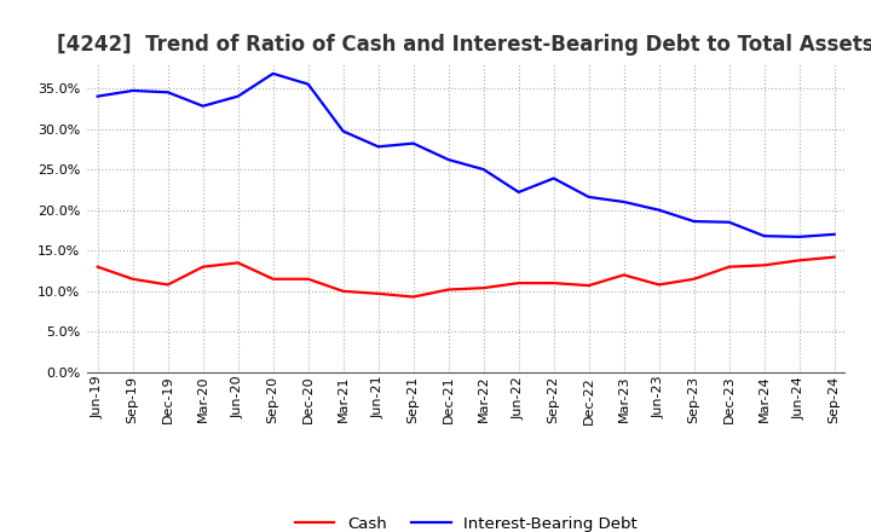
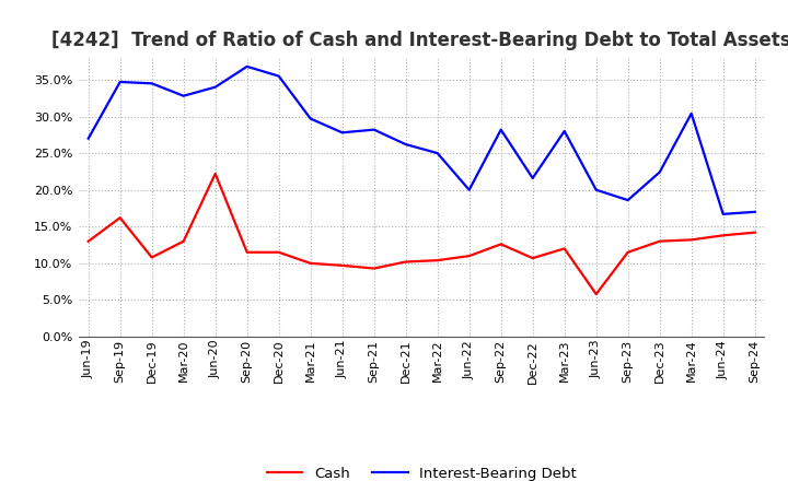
Interest-Bearing Debt/Jun-19: 34.0% -> 27.0%
Cash/Sep-19: 11.5% -> 16.2%
Cash/Jun-20: 13.5% -> 22.2%
Interest-Bearing Debt/Jun-22: 22.2% -> 20.0%
Cash/Sep-22: 11.0% -> 12.6%
Interest-Bearing Debt/Sep-22: 23.9% -> 28.2%
Interest-Bearing Debt/Mar-23: 21.0% -> 28.0%
Cash/Jun-23: 10.8% -> 5.8%
Interest-Bearing Debt/Dec-23: 18.5% -> 22.4%
Interest-Bearing Debt/Mar-24: 16.8% -> 30.4%
